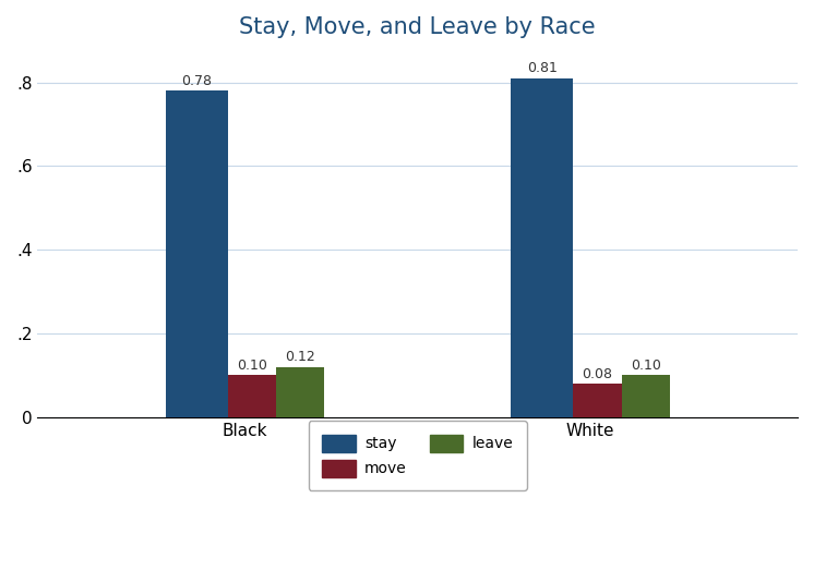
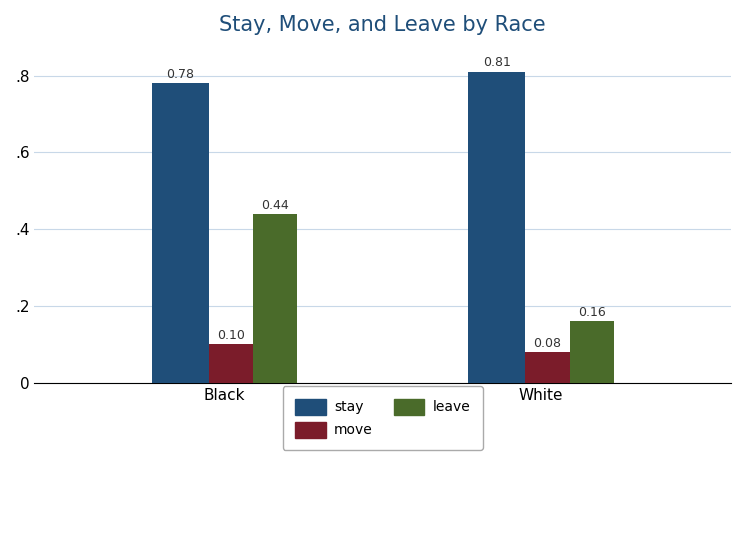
leave/Black: 0.12 -> 0.44
leave/White: 0.10 -> 0.16
